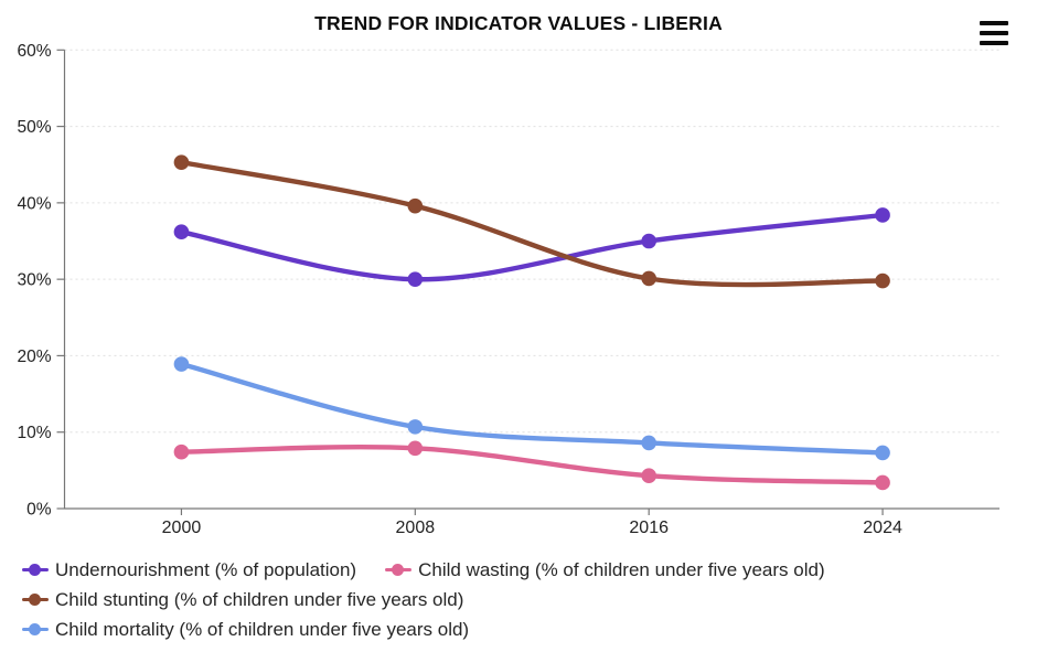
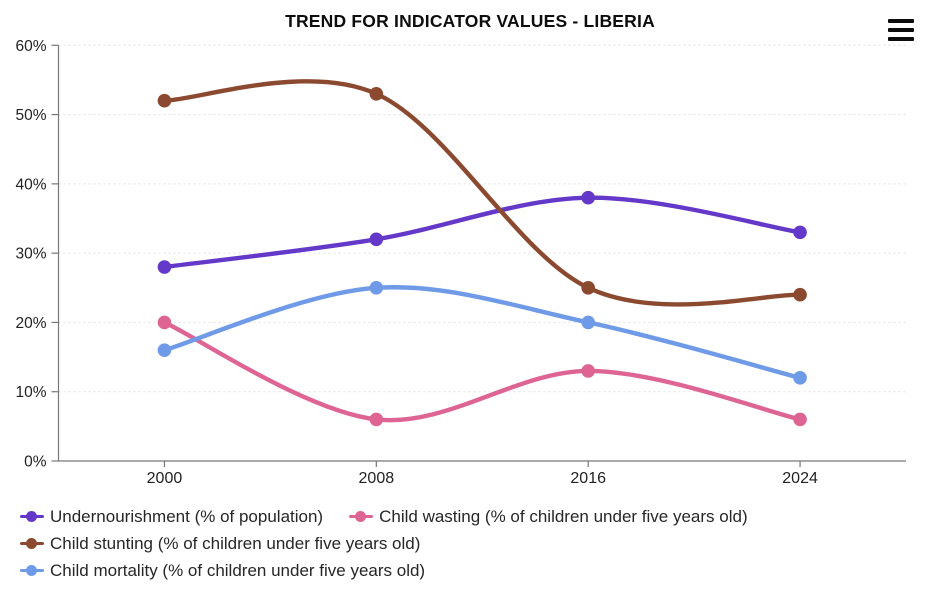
Undernourishment (% of population)/2000: 36% -> 28%
Child wasting (% of children under five years old)/2000: 7% -> 20%
Child stunting (% of children under five years old)/2000: 45% -> 52%
Child mortality (% of children under five years old)/2000: 19% -> 16%
Undernourishment (% of population)/2008: 30% -> 32%
Child wasting (% of children under five years old)/2008: 8% -> 6%
Child stunting (% of children under five years old)/2008: 40% -> 53%
Child mortality (% of children under five years old)/2008: 11% -> 25%
Undernourishment (% of population)/2016: 35% -> 38%
Child wasting (% of children under five years old)/2016: 4% -> 13%
Child stunting (% of children under five years old)/2016: 30% -> 25%
Child mortality (% of children under five years old)/2016: 9% -> 20%
Undernourishment (% of population)/2024: 38% -> 33%
Child wasting (% of children under five years old)/2024: 3% -> 6%
Child stunting (% of children under five years old)/2024: 30% -> 24%
Child mortality (% of children under five years old)/2024: 7% -> 12%
